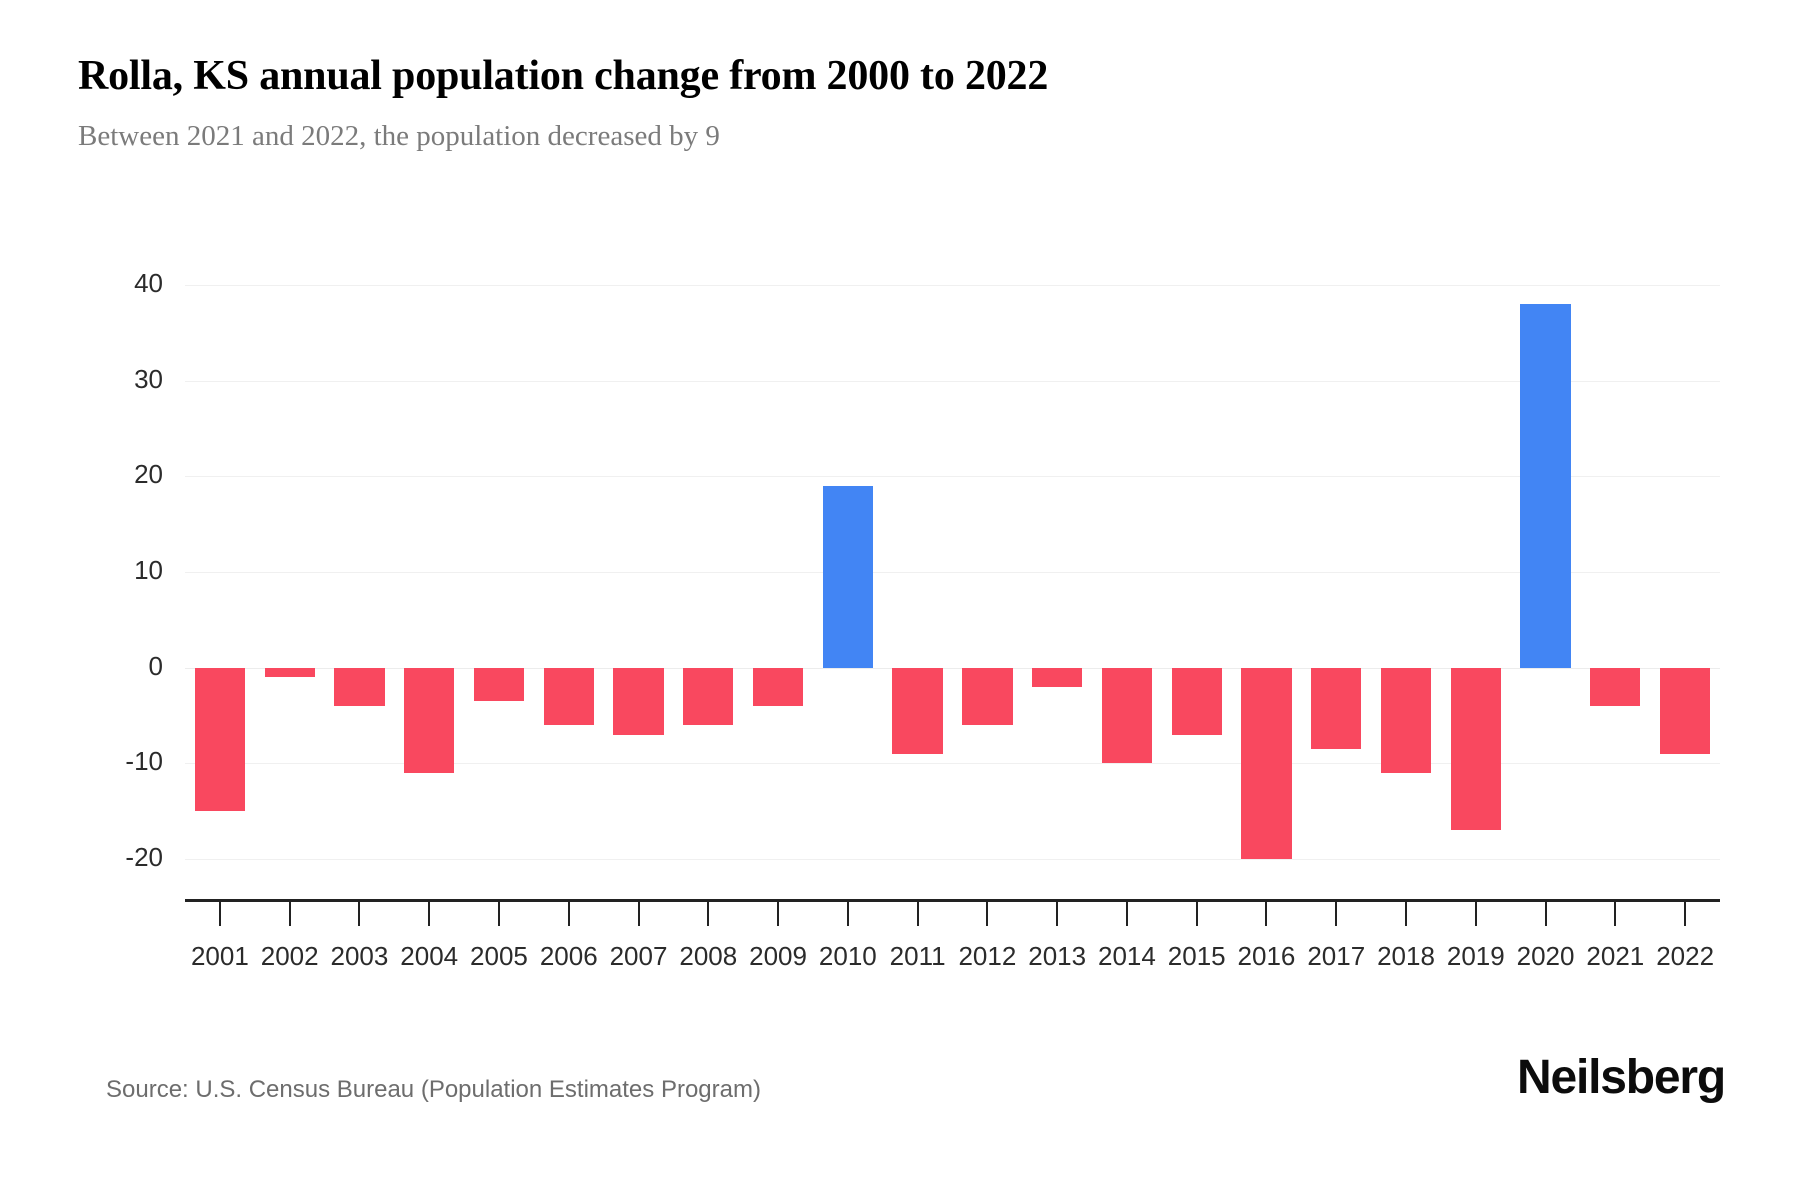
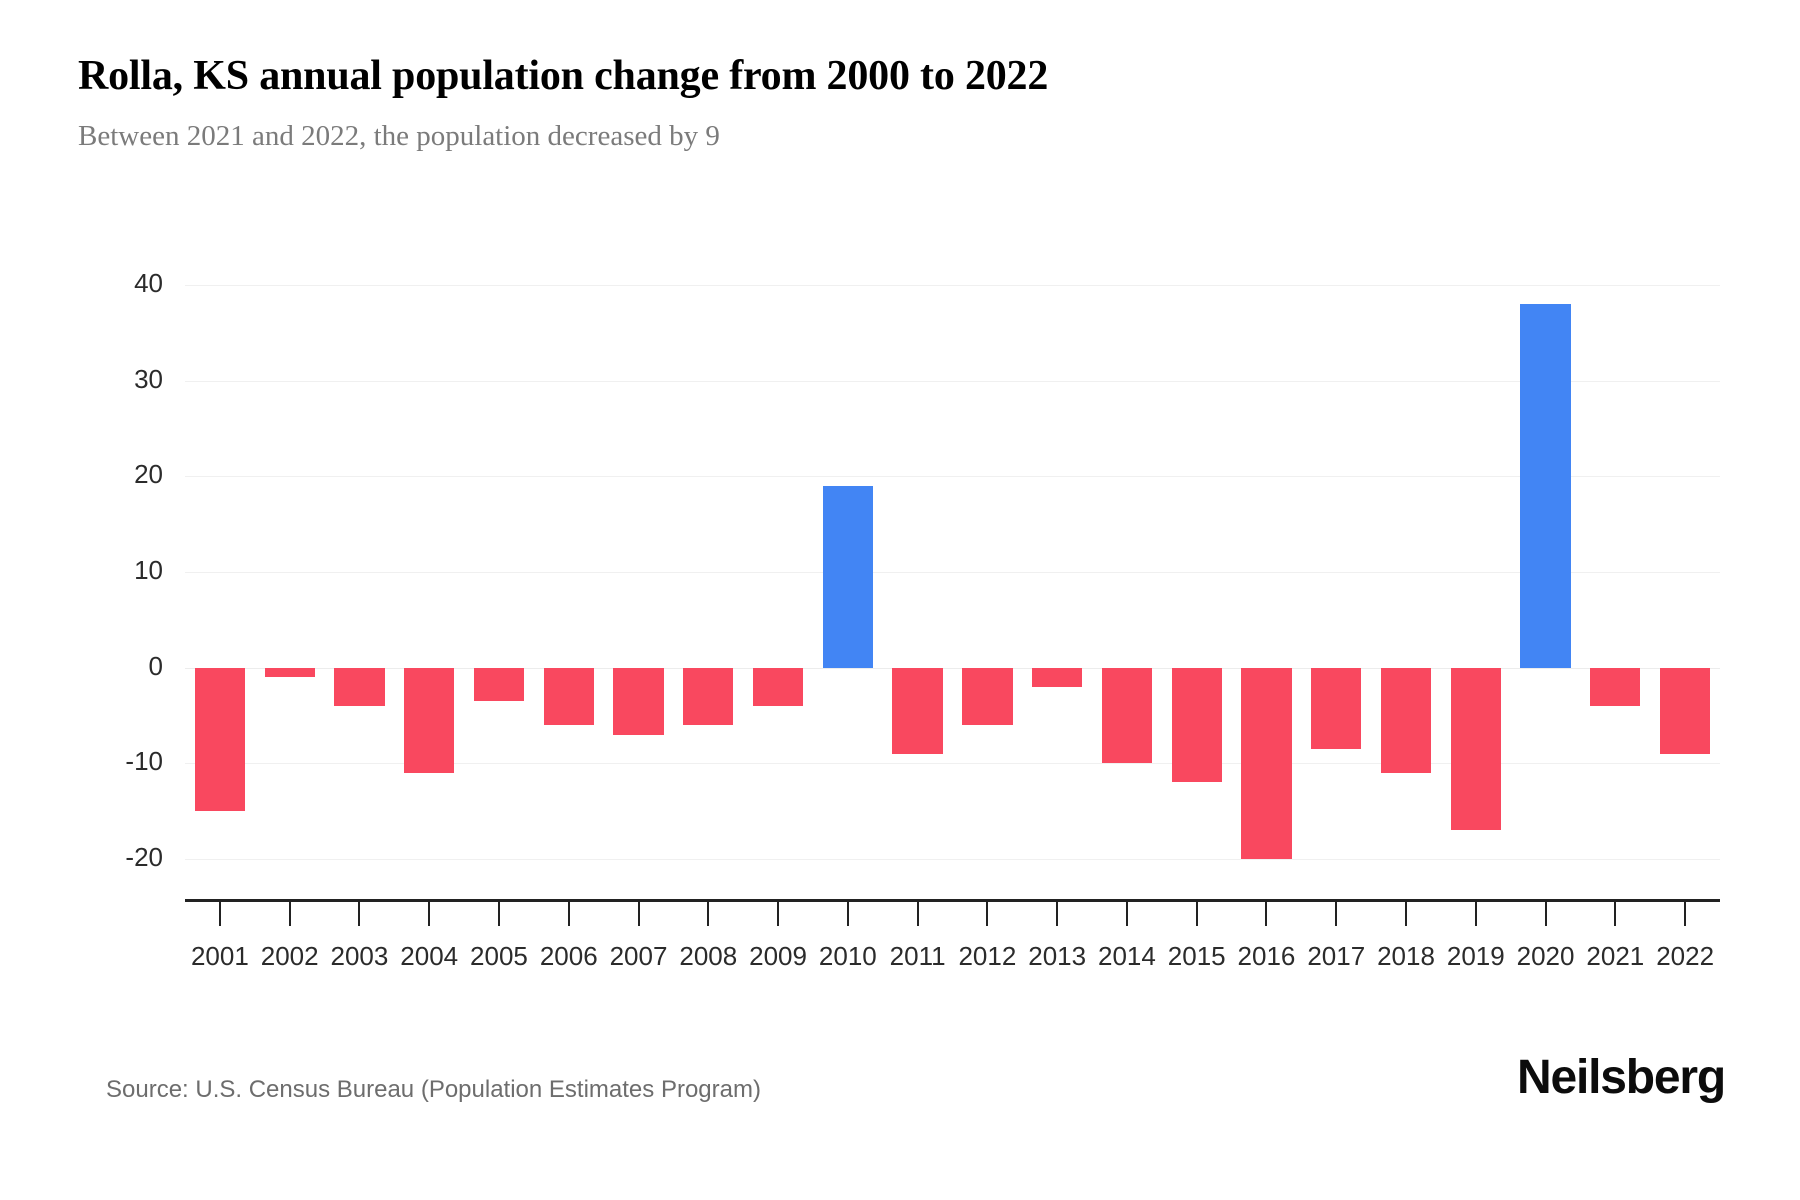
2015: -7 -> -12
